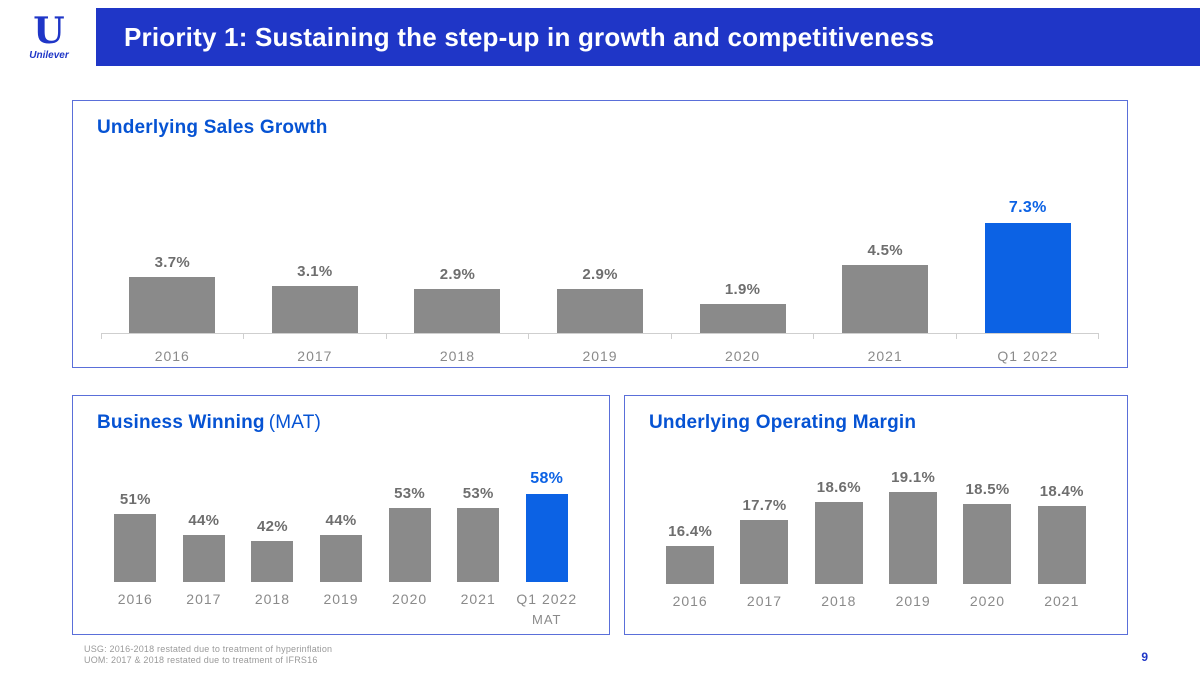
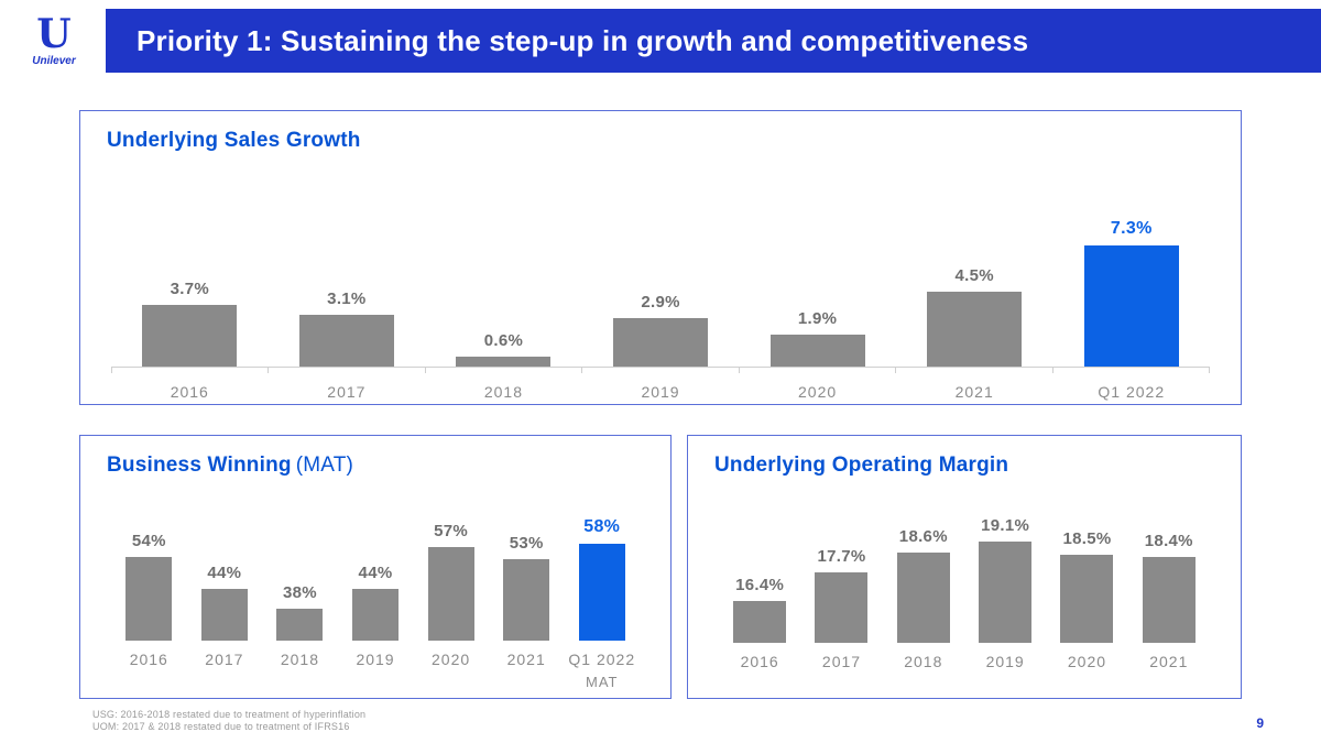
Underlying Sales Growth/2018: 2.9% -> 0.6%
Business Winning/2016: 51% -> 54%
Business Winning/2018: 42% -> 38%
Business Winning/2020: 53% -> 57%
